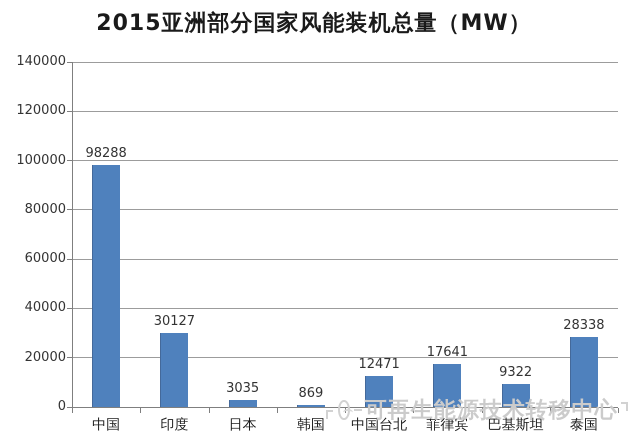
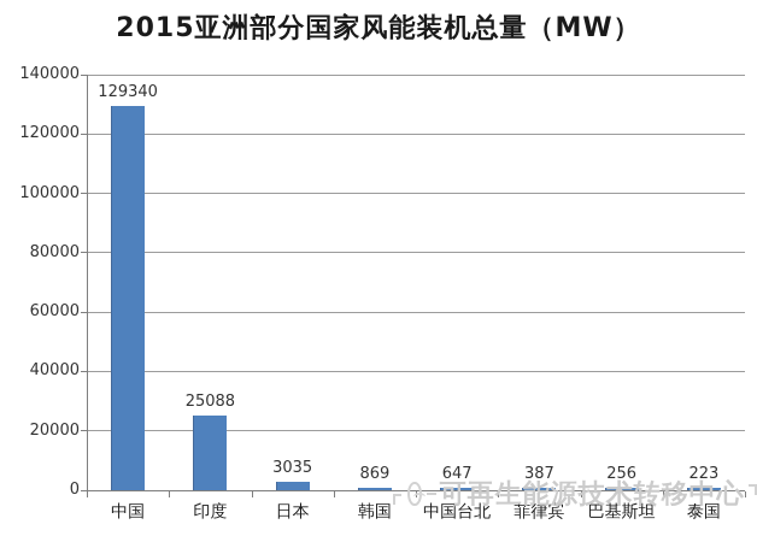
中国: 98288 -> 129340
印度: 30127 -> 25088
中国台北: 12471 -> 647
菲律宾: 17641 -> 387
巴基斯坦: 9322 -> 256
泰国: 28338 -> 223
